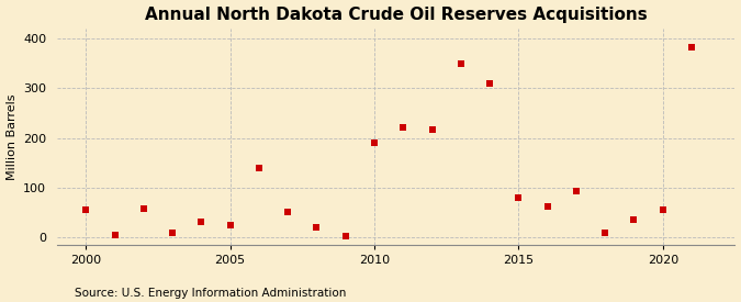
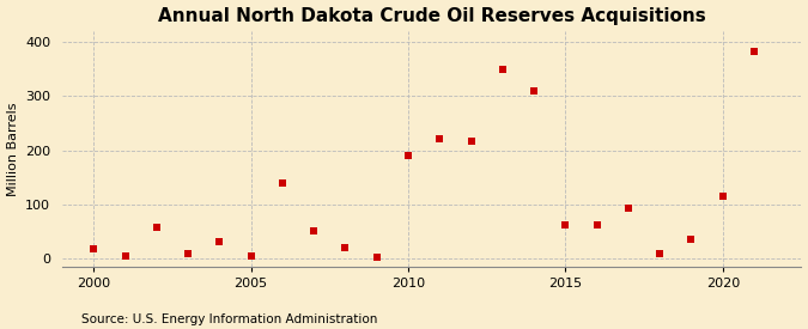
2000: 55 -> 18
2005: 25 -> 5
2015: 80 -> 62
2020: 55 -> 115
